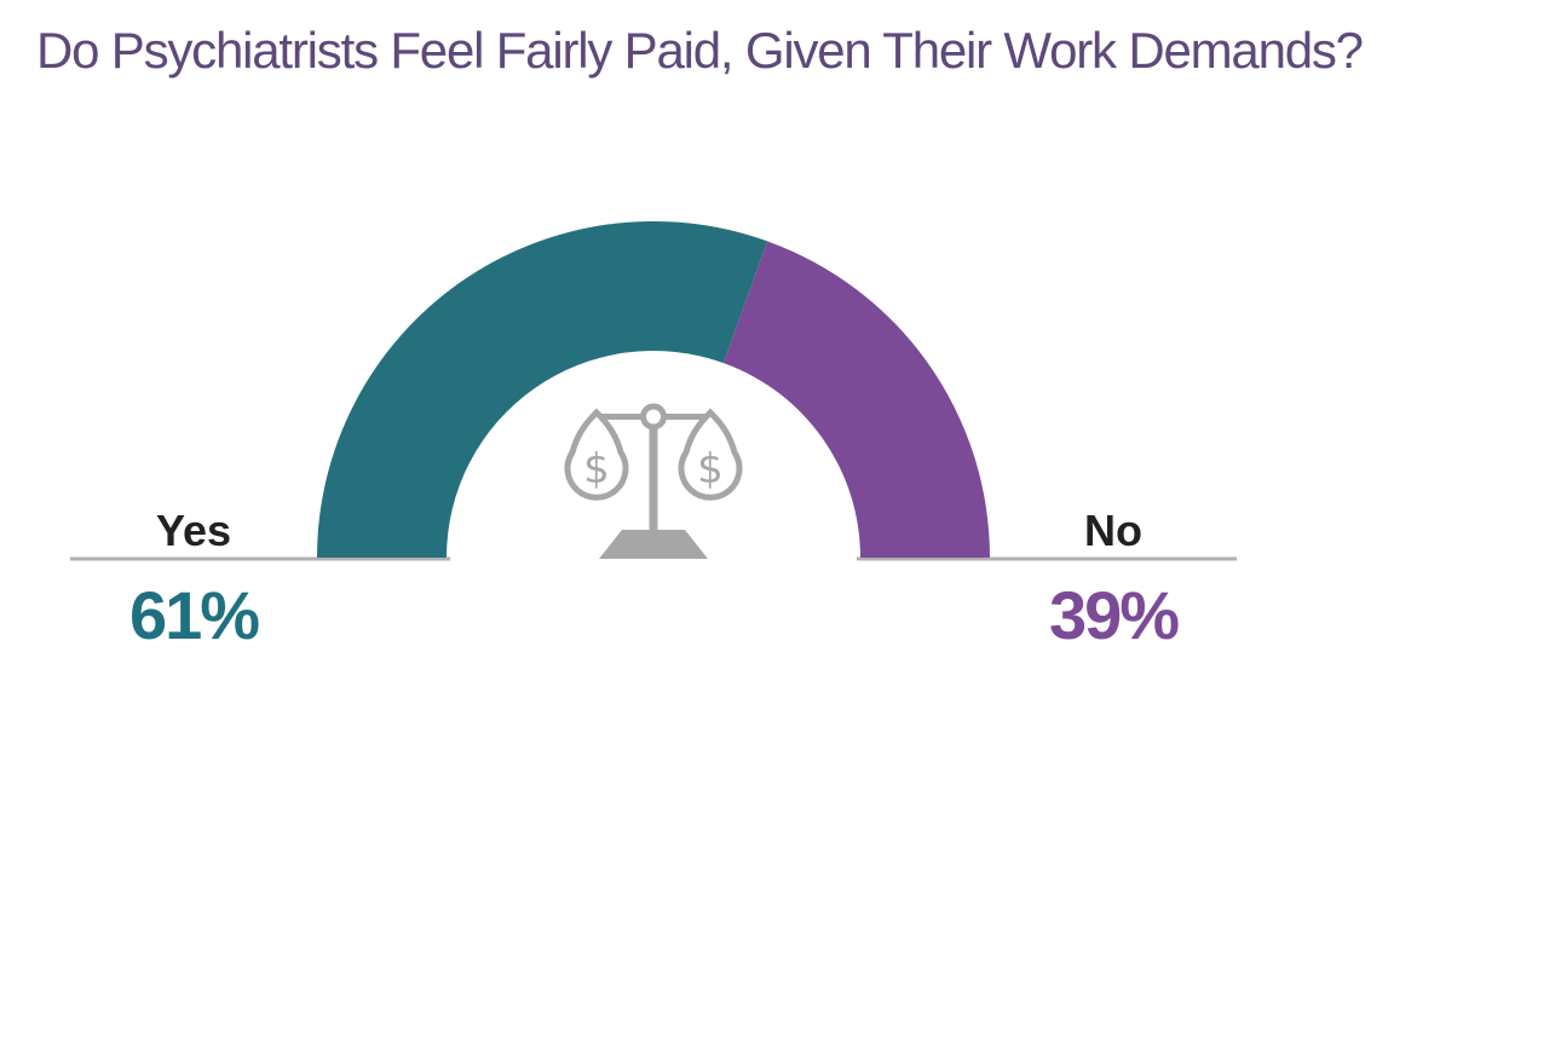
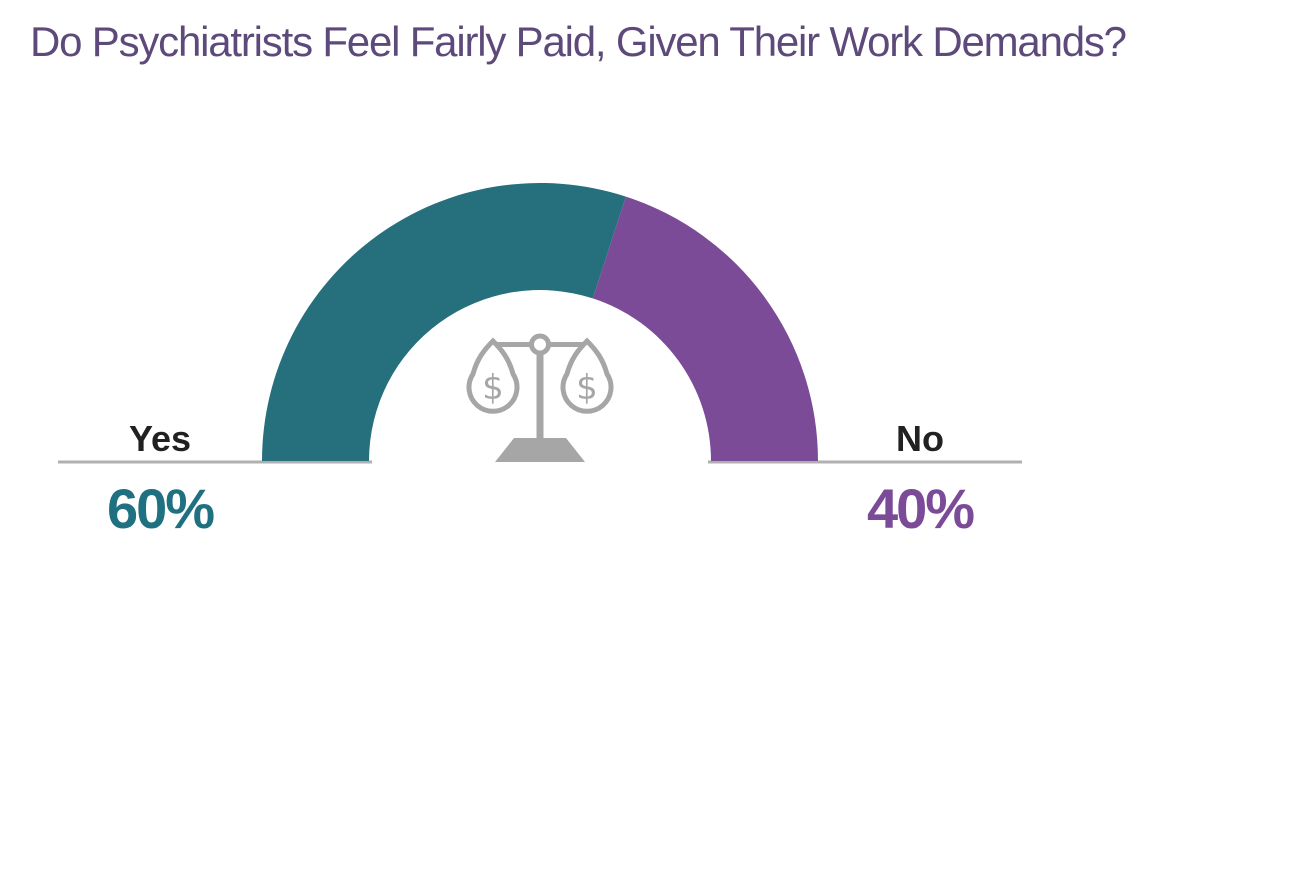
Yes: 61% -> 60%
No: 39% -> 40%
